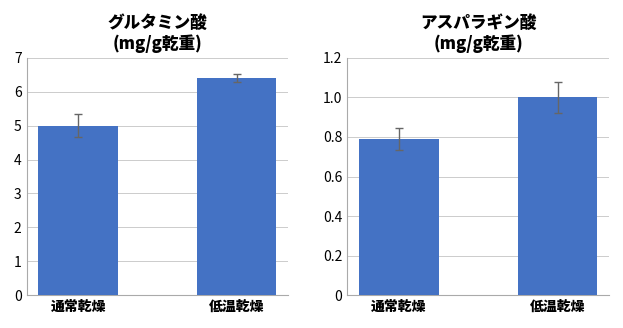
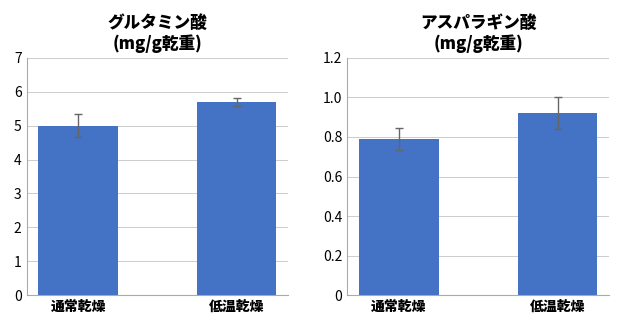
グルタミン酸 (mg/g乾重)/低温乾燥: 6.4 -> 5.7
アスパラギン酸 (mg/g乾重)/低温乾燥: 1.00 -> 0.92
